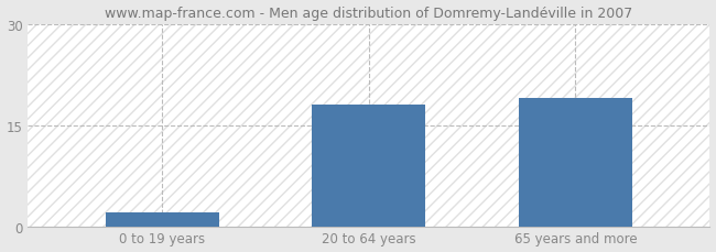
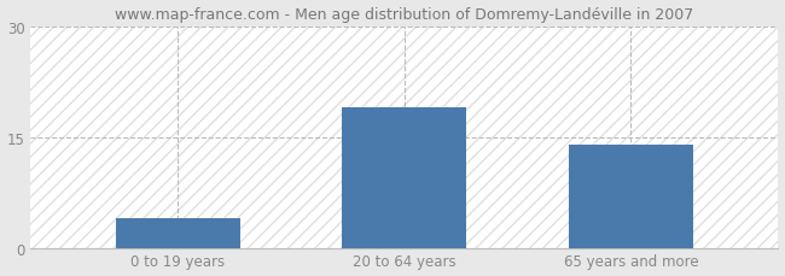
0 to 19 years: 2 -> 4
20 to 64 years: 18 -> 19
65 years and more: 19 -> 14
